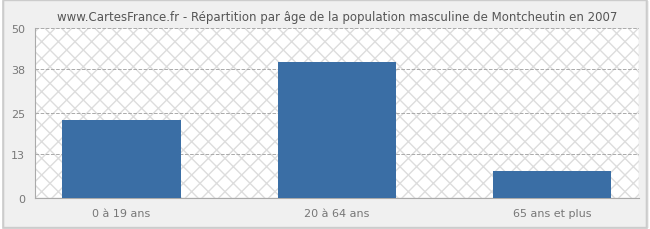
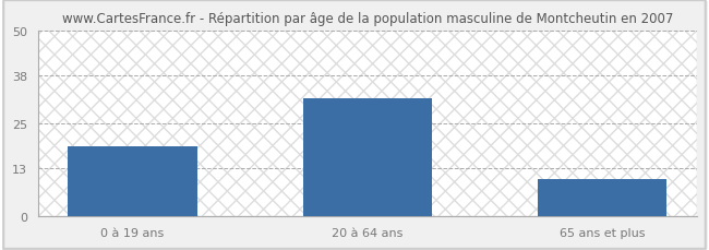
0 à 19 ans: 23 -> 19
20 à 64 ans: 40 -> 32
65 ans et plus: 8 -> 10
